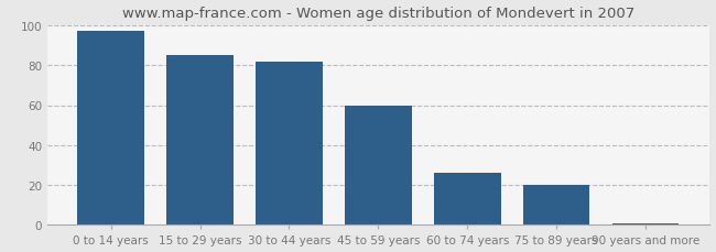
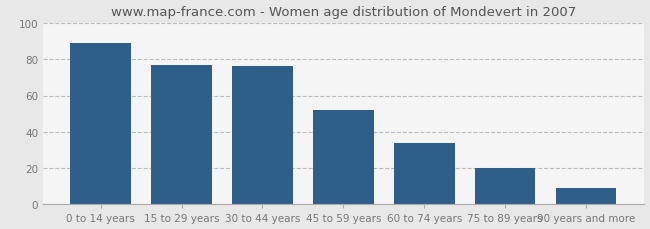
0 to 14 years: 97 -> 89
15 to 29 years: 85 -> 77
30 to 44 years: 82 -> 76
45 to 59 years: 60 -> 52
60 to 74 years: 26 -> 34
90 years and more: 1 -> 9
